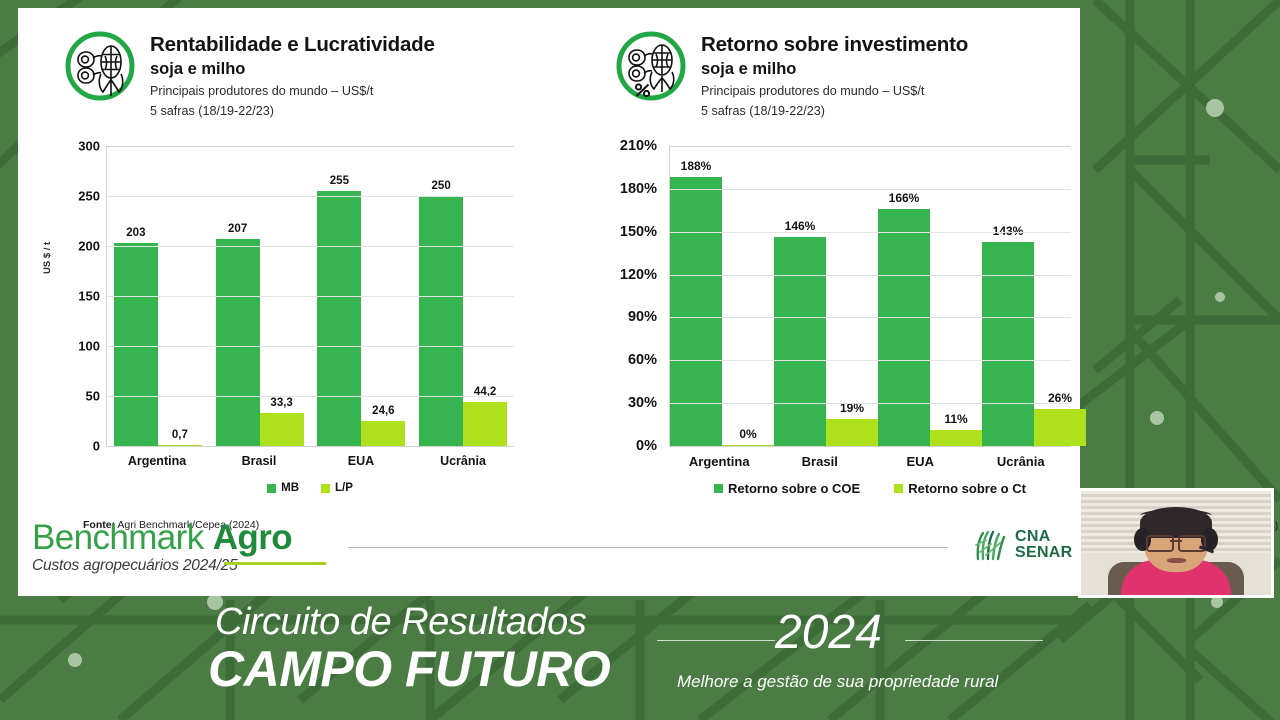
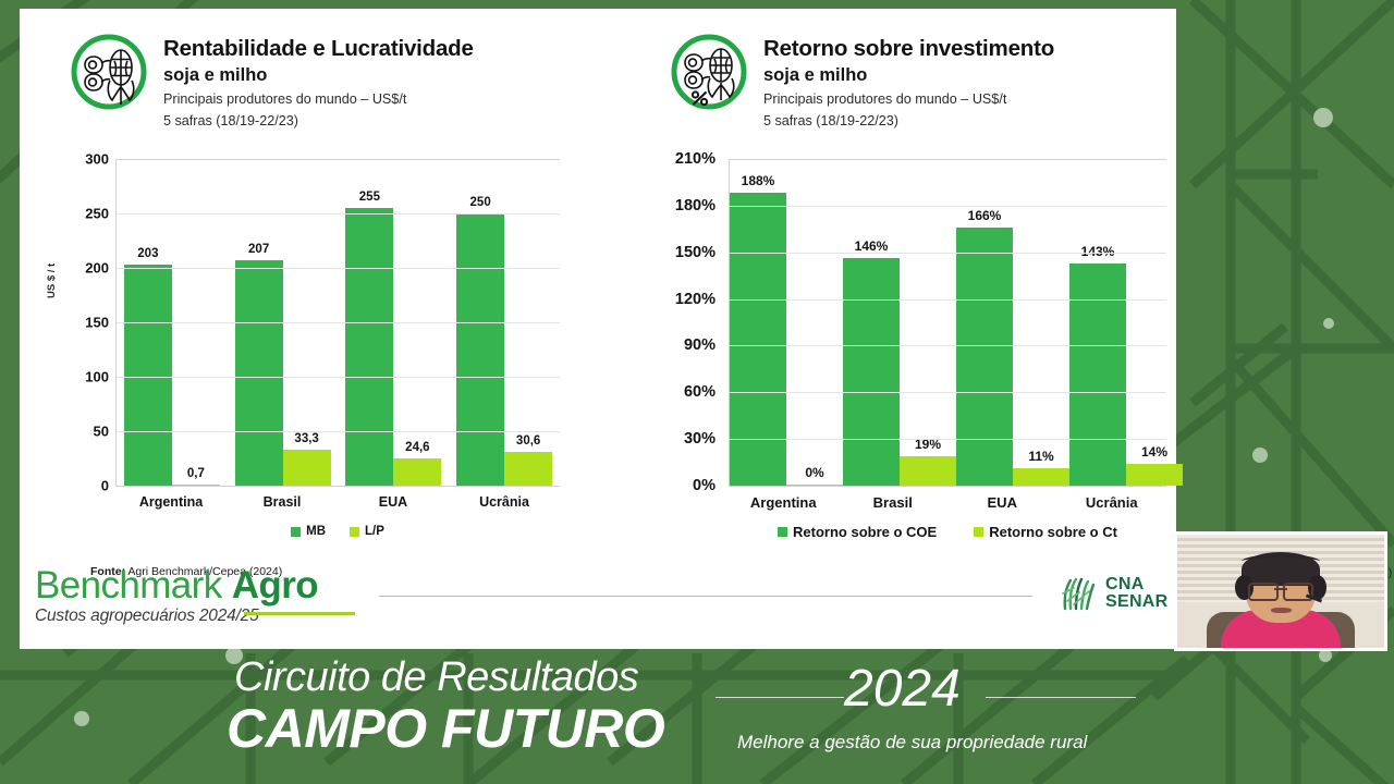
Rentabilidade e Lucratividade/L/P/Ucrânia: 44,2 -> 30,6
Retorno sobre investimento/Retorno sobre o Ct/Ucrânia: 26% -> 14%
